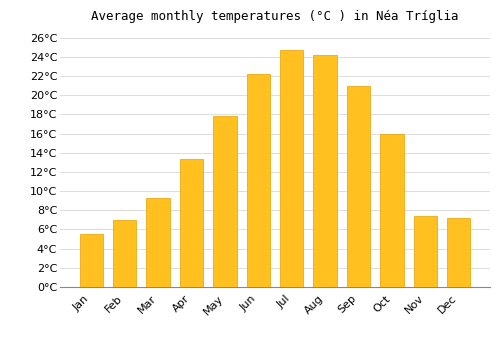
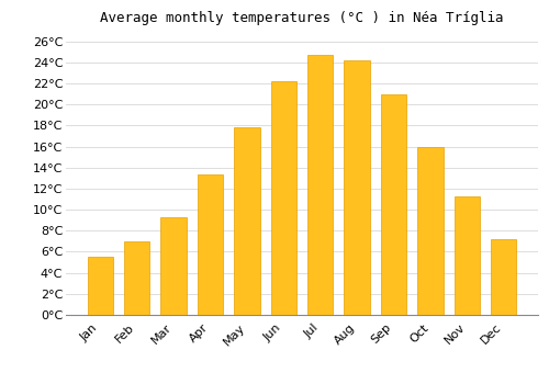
Nov: 7.4°C -> 11.3°C
